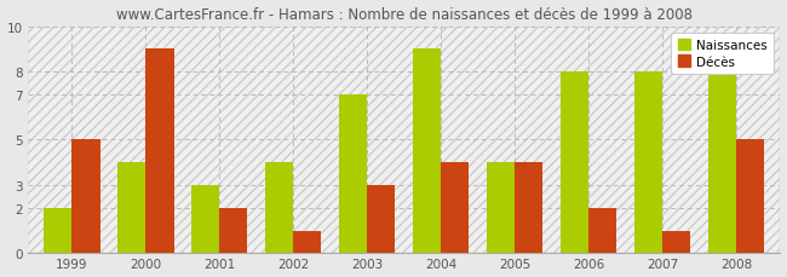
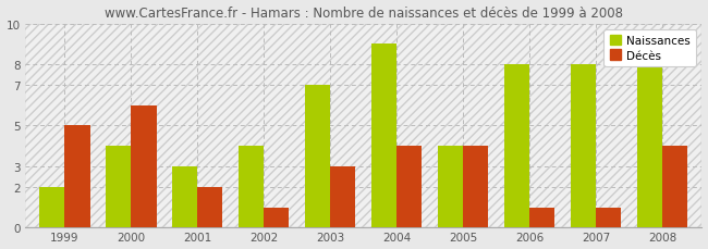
Décès/2000: 9 -> 6
Décès/2006: 2 -> 1
Décès/2008: 5 -> 4
